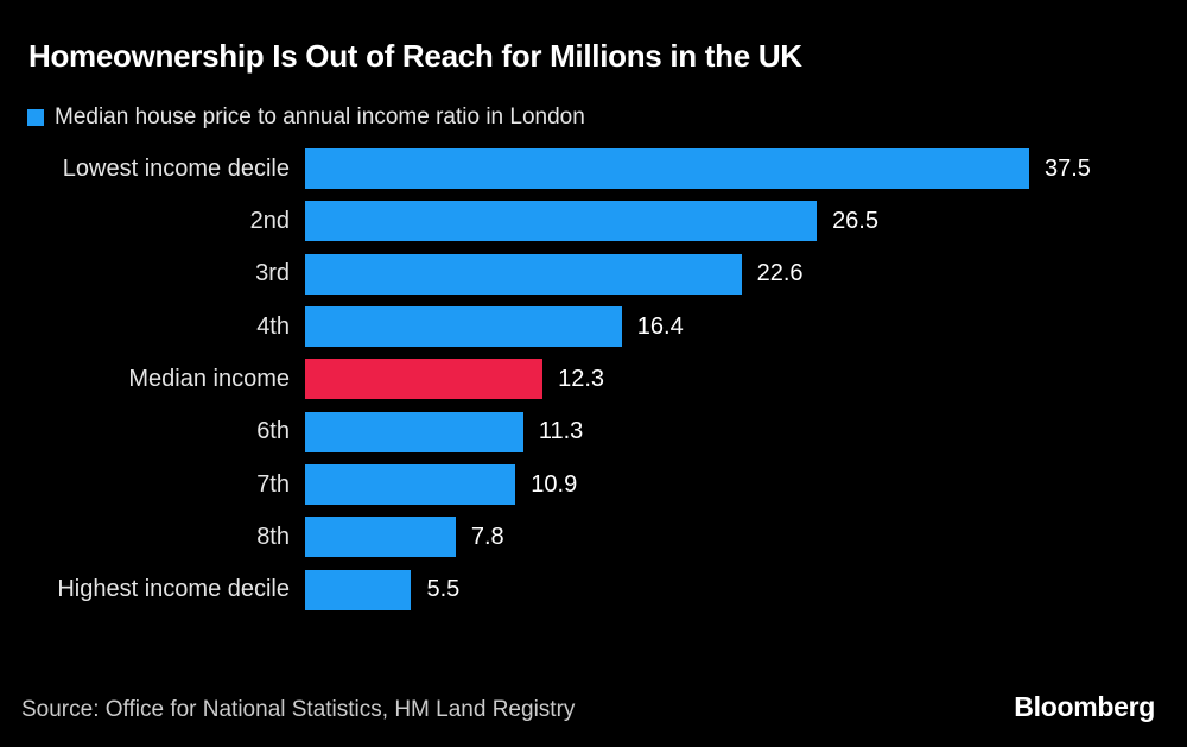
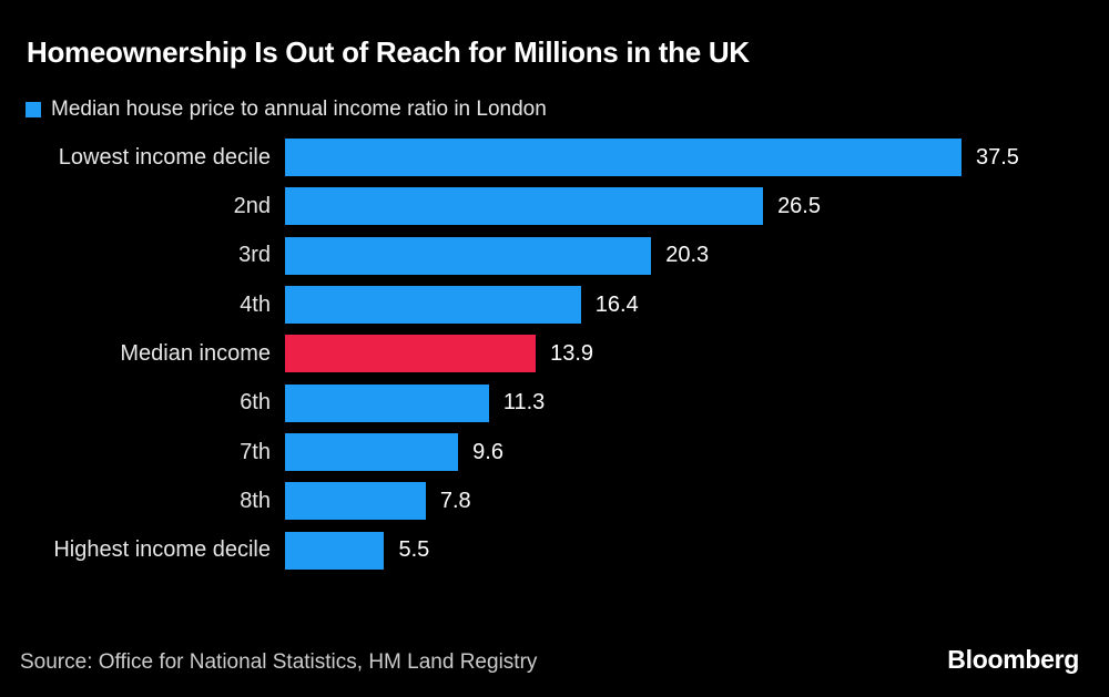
3rd: 22.6 -> 20.3
Median income: 12.3 -> 13.9
7th: 10.9 -> 9.6
